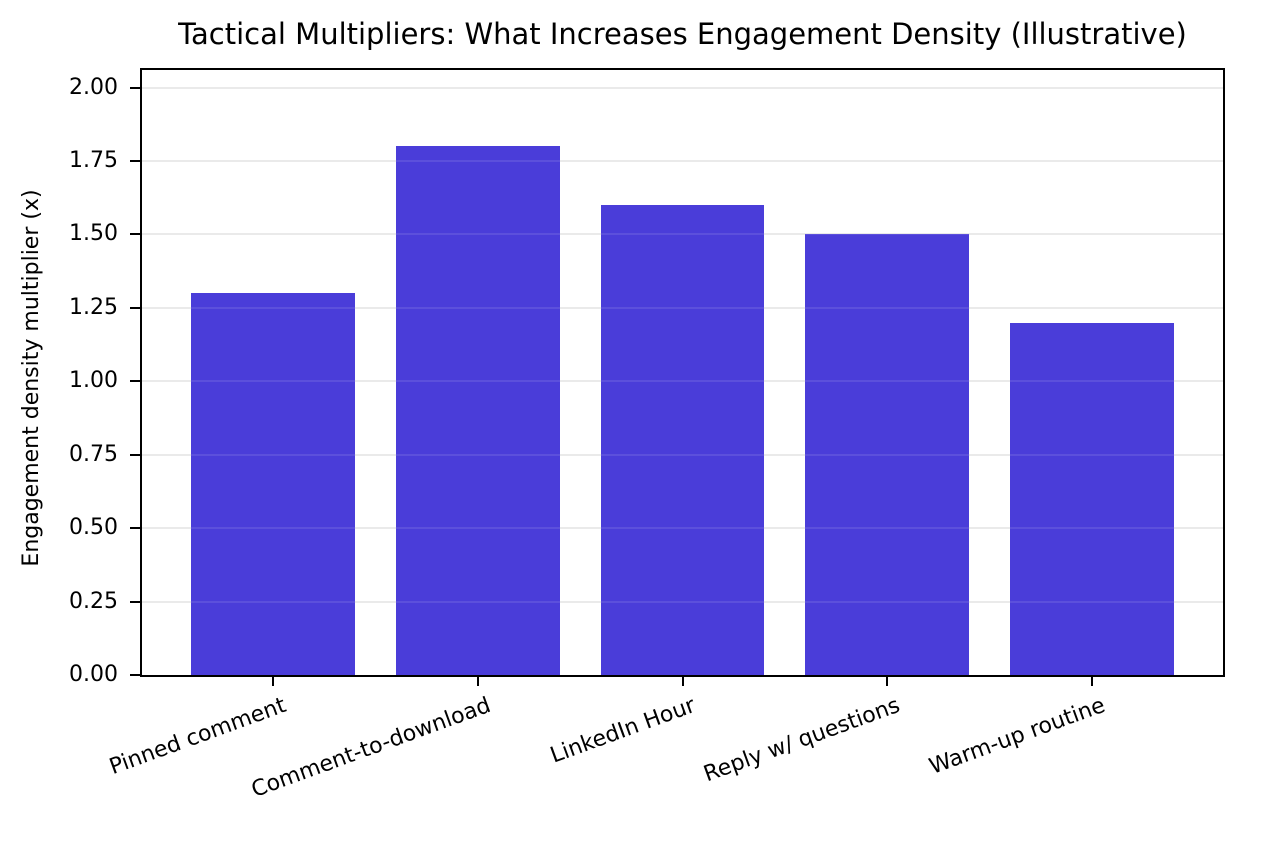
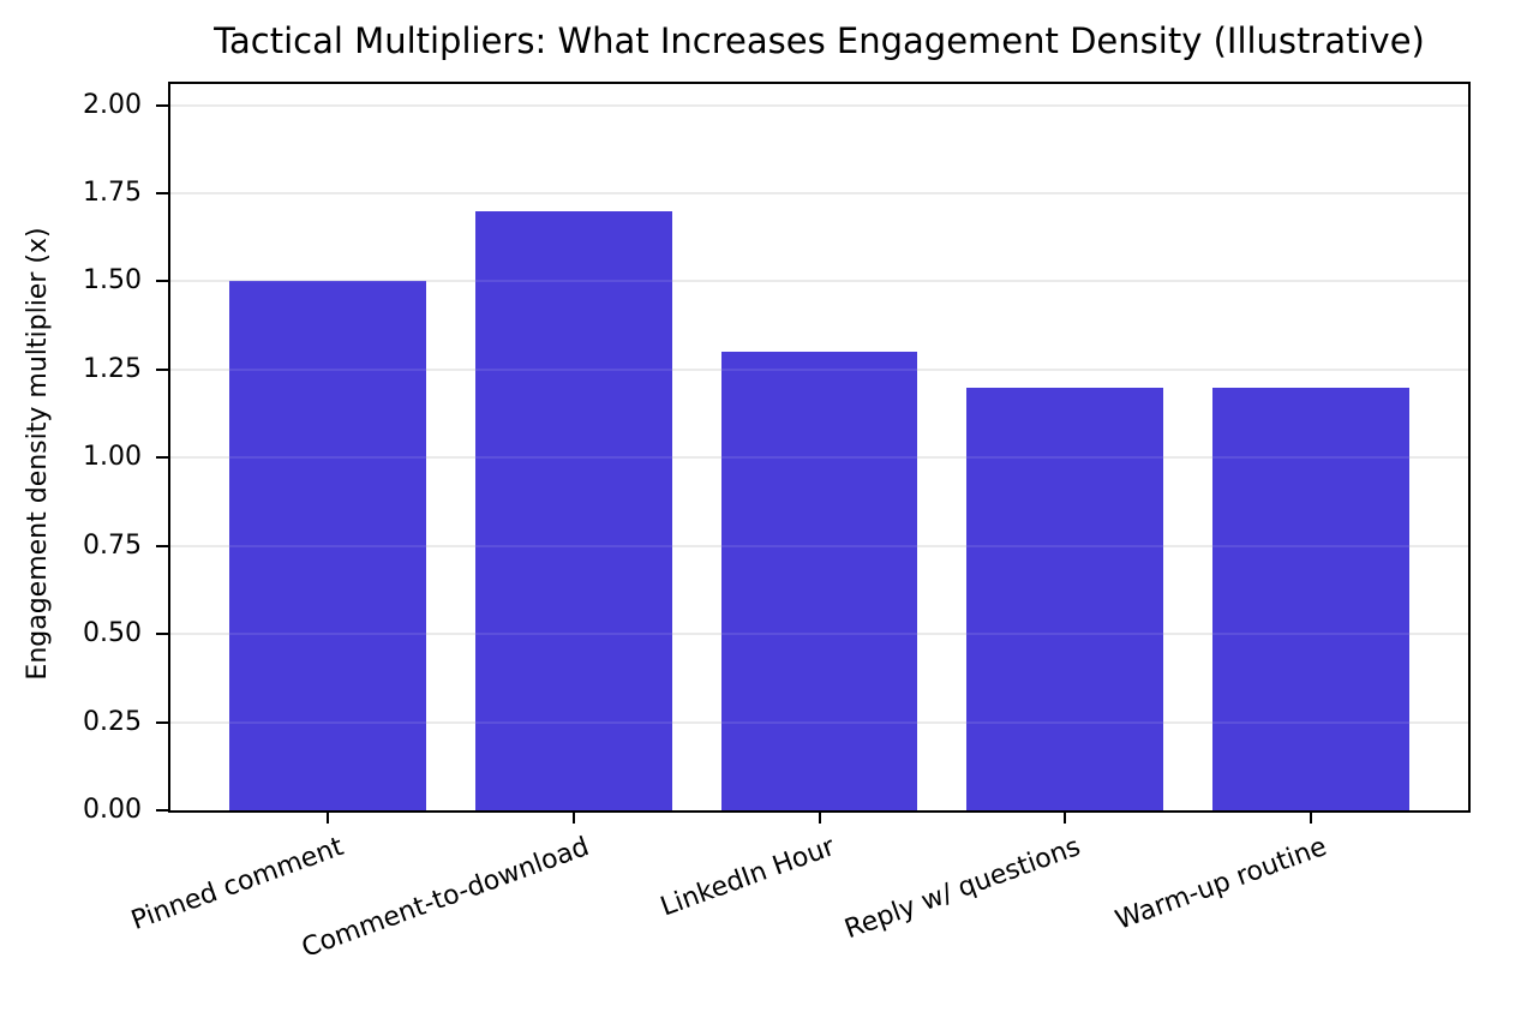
Pinned comment: 1.3 -> 1.5
Comment-to-download: 1.8 -> 1.7
LinkedIn Hour: 1.6 -> 1.3
Reply w/ questions: 1.5 -> 1.2
